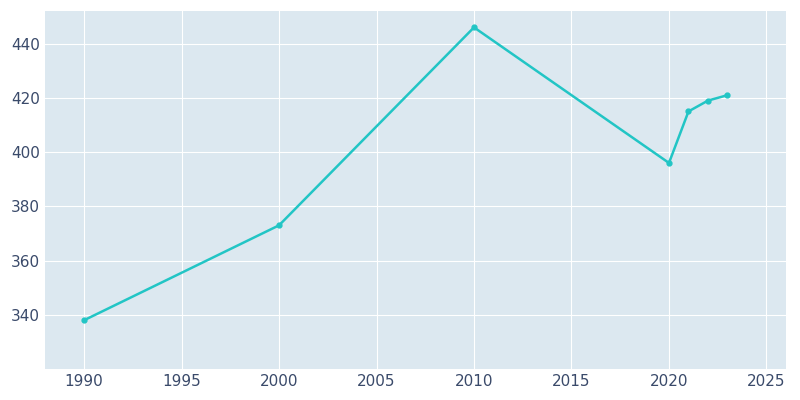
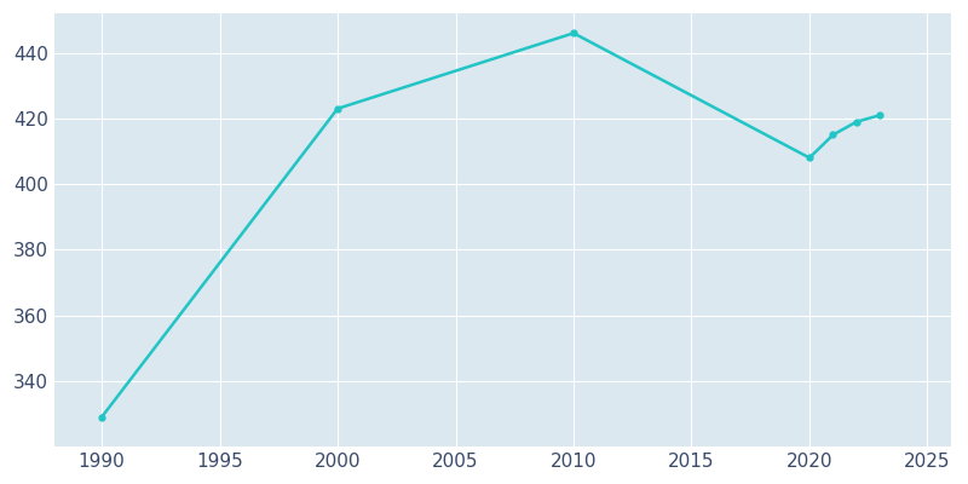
1990: 338 -> 329
2000: 373 -> 423
2020: 396 -> 408
